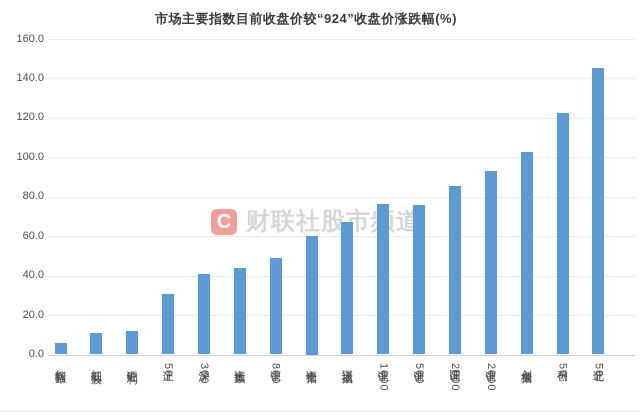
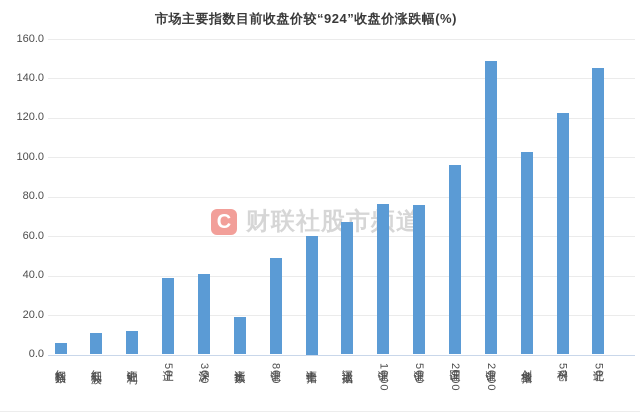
上证50: 31 -> 39
上证指数: 44 -> 19
国证2000: 86 -> 96
中证2000: 93 -> 149
